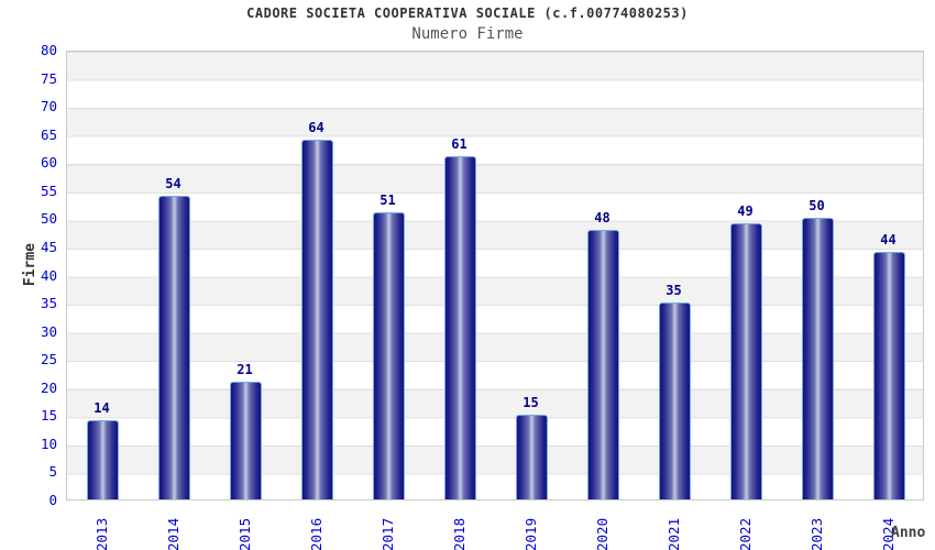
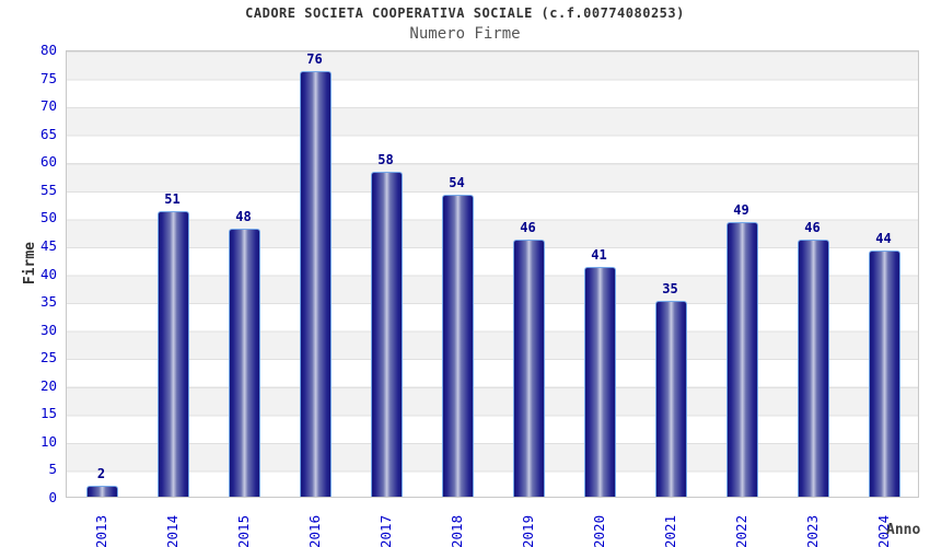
2013: 14 -> 2
2014: 54 -> 51
2015: 21 -> 48
2016: 64 -> 76
2017: 51 -> 58
2018: 61 -> 54
2019: 15 -> 46
2020: 48 -> 41
2023: 50 -> 46
